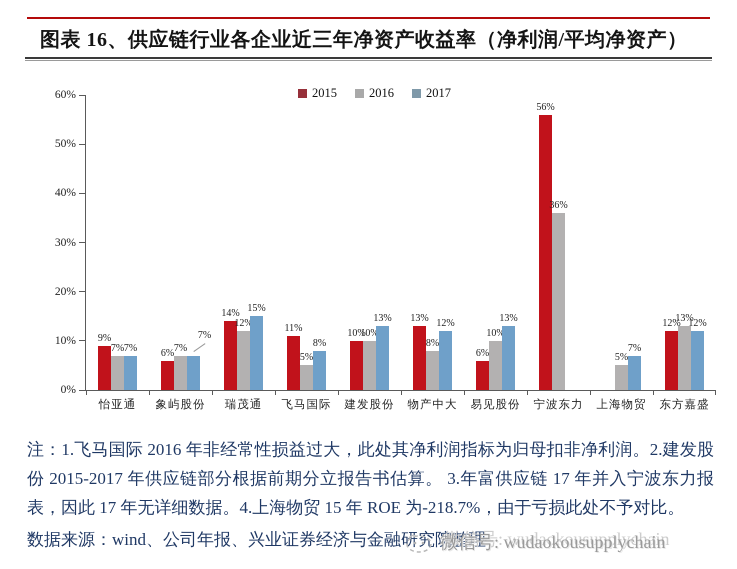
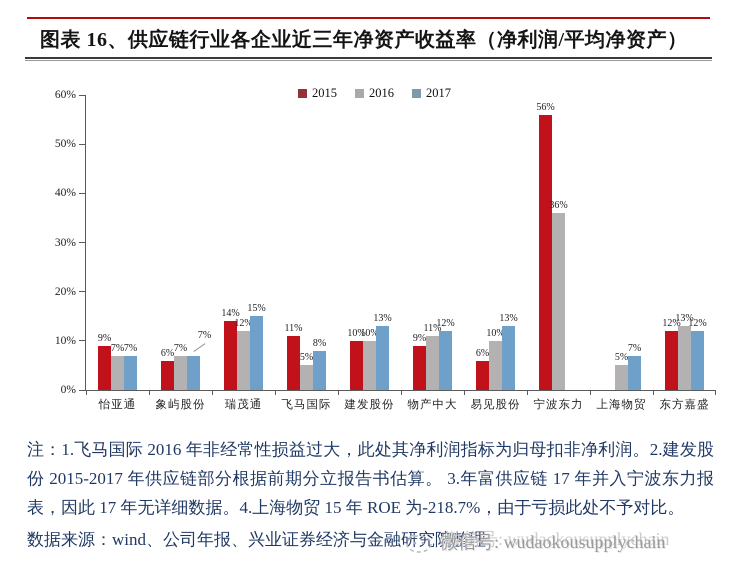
2015/物产中大: 13% -> 9%
2016/物产中大: 8% -> 11%
